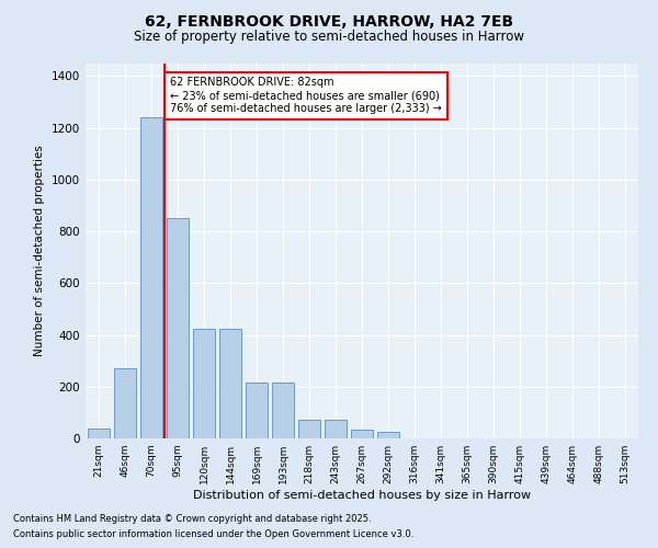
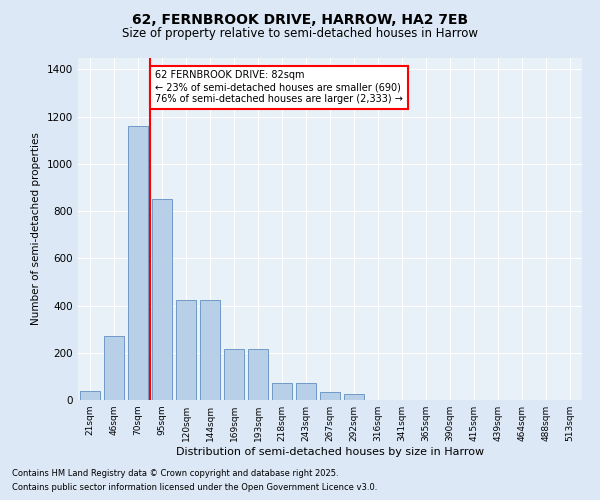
70sqm: 1240 -> 1160
